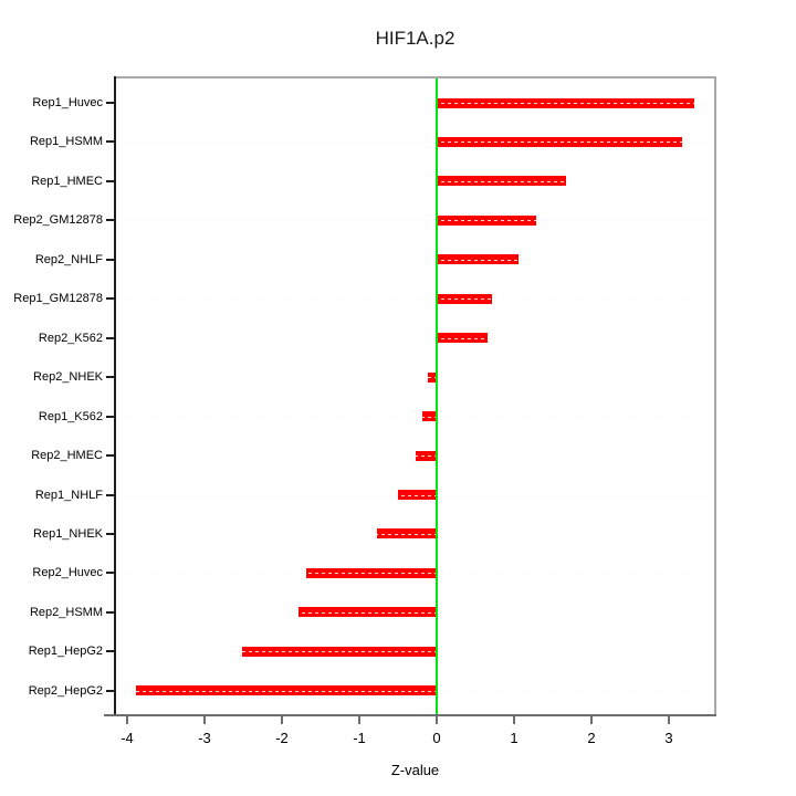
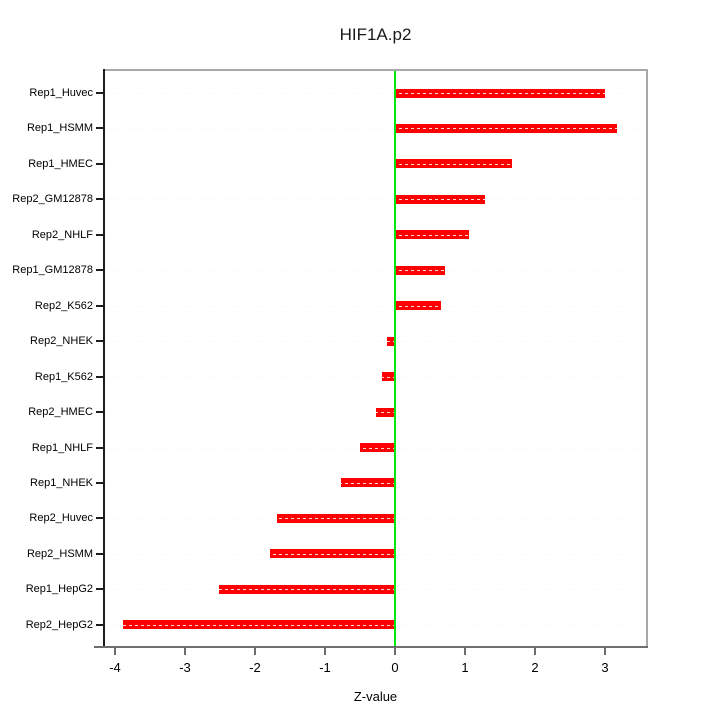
Rep1_Huvec: 3.3 -> 3.0
